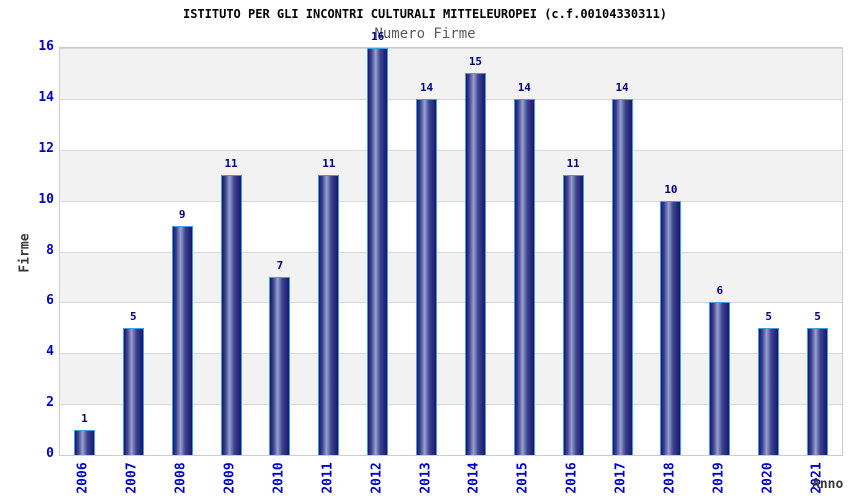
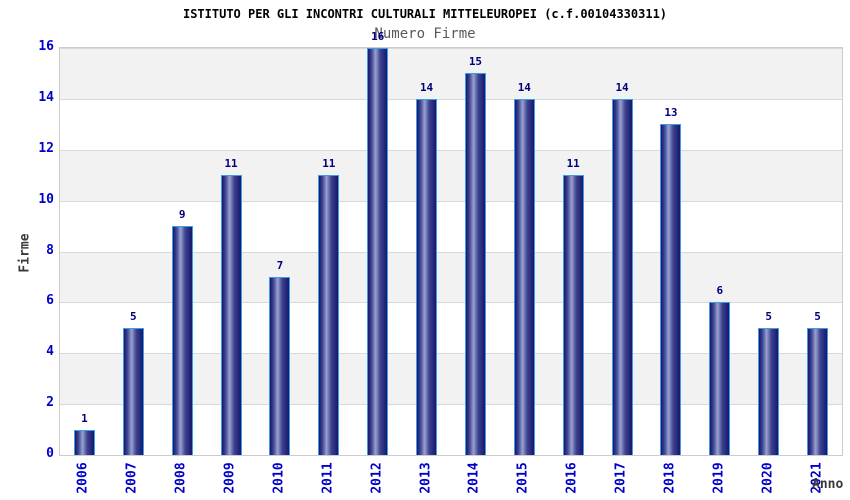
2018: 10 -> 13
